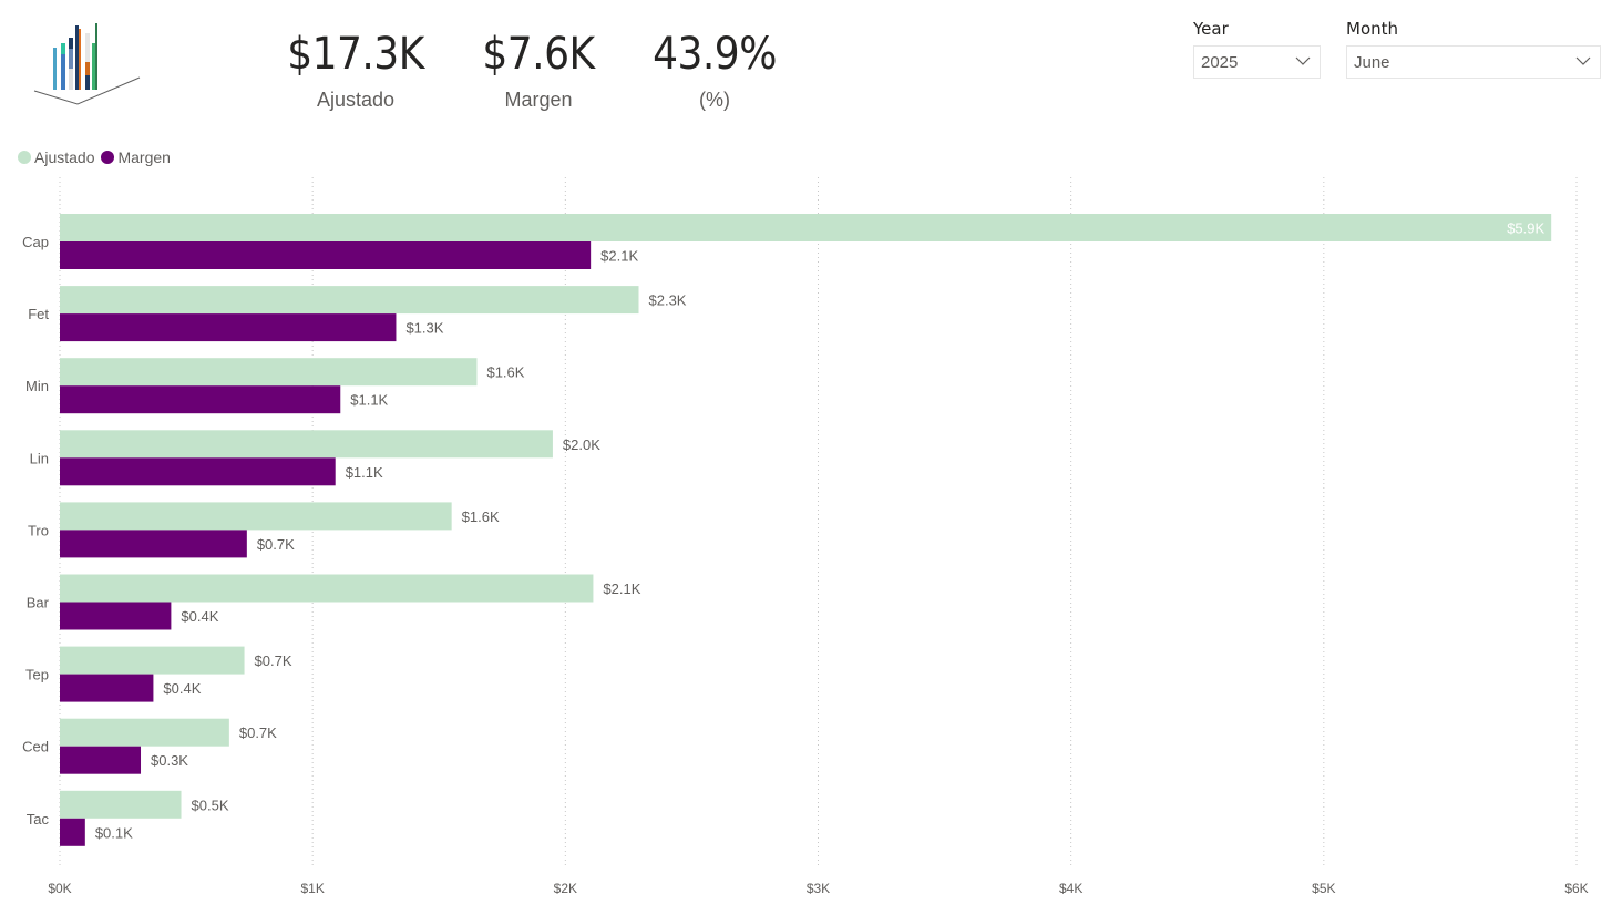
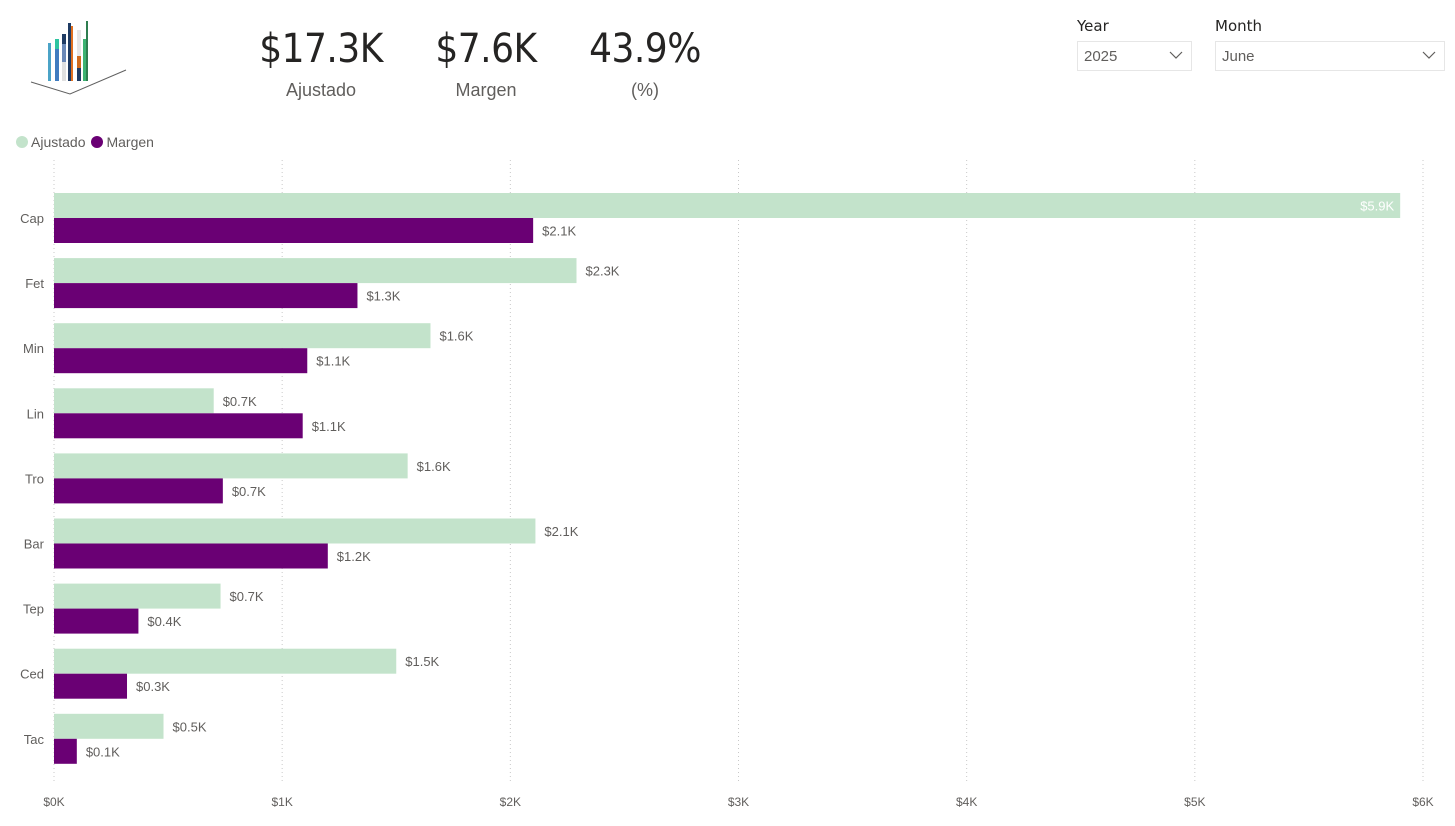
Ajustado/Lin: $2.0K -> $0.7K
Margen/Bar: $0.4K -> $1.2K
Ajustado/Ced: $0.7K -> $1.5K
